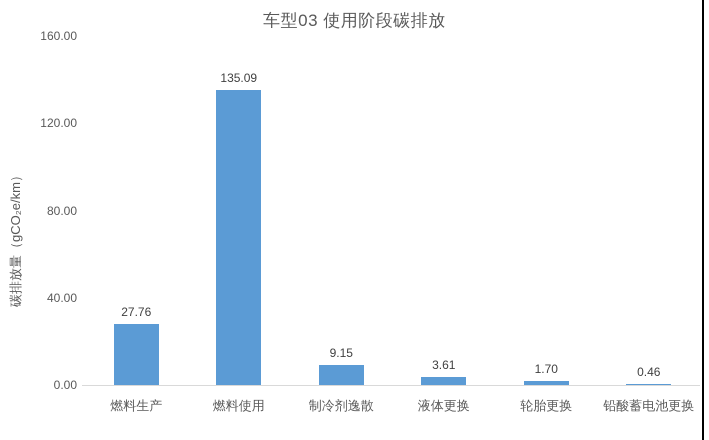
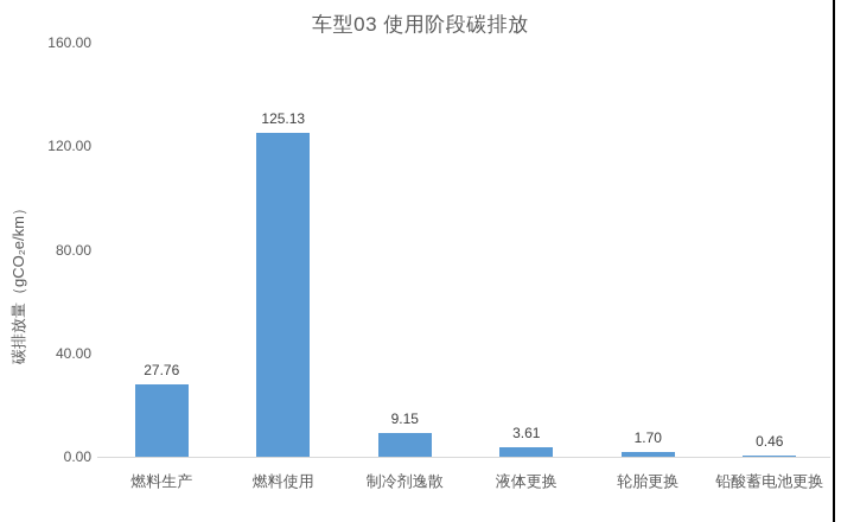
燃料使用: 135.09 -> 125.13
